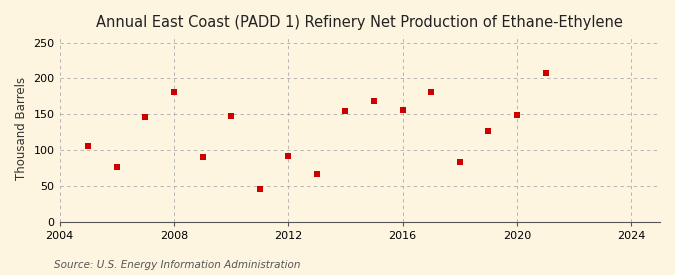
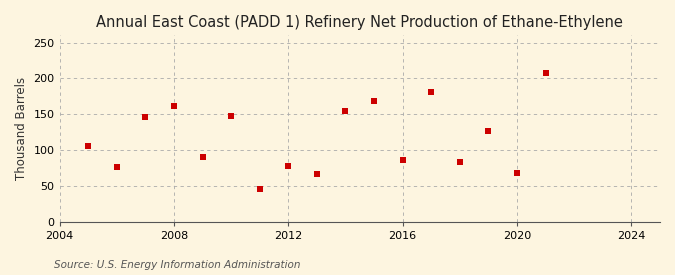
2008: 181 -> 162
2012: 92 -> 78
2016: 156 -> 86
2020: 149 -> 68
